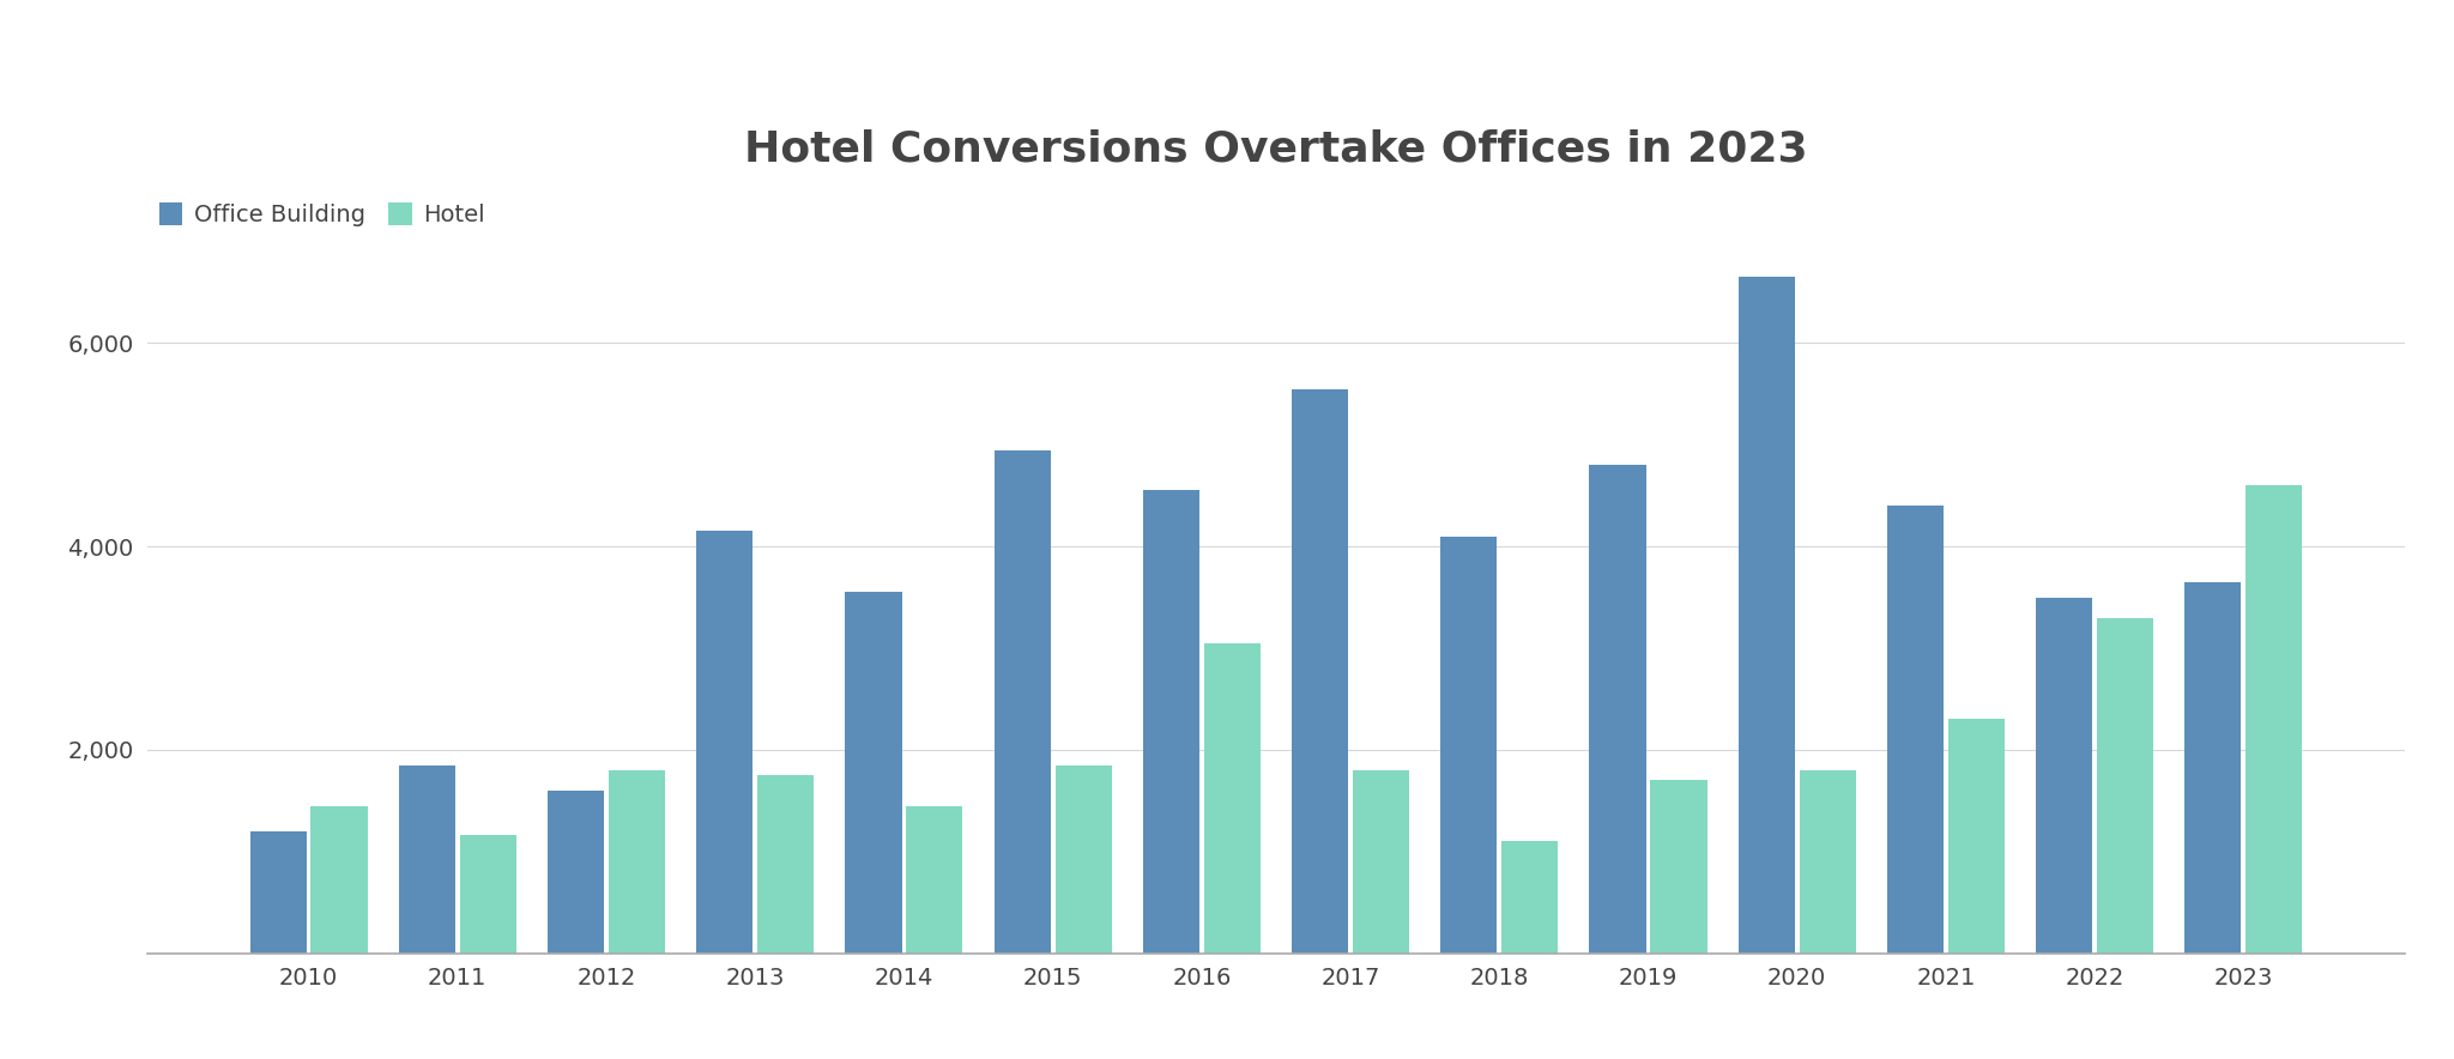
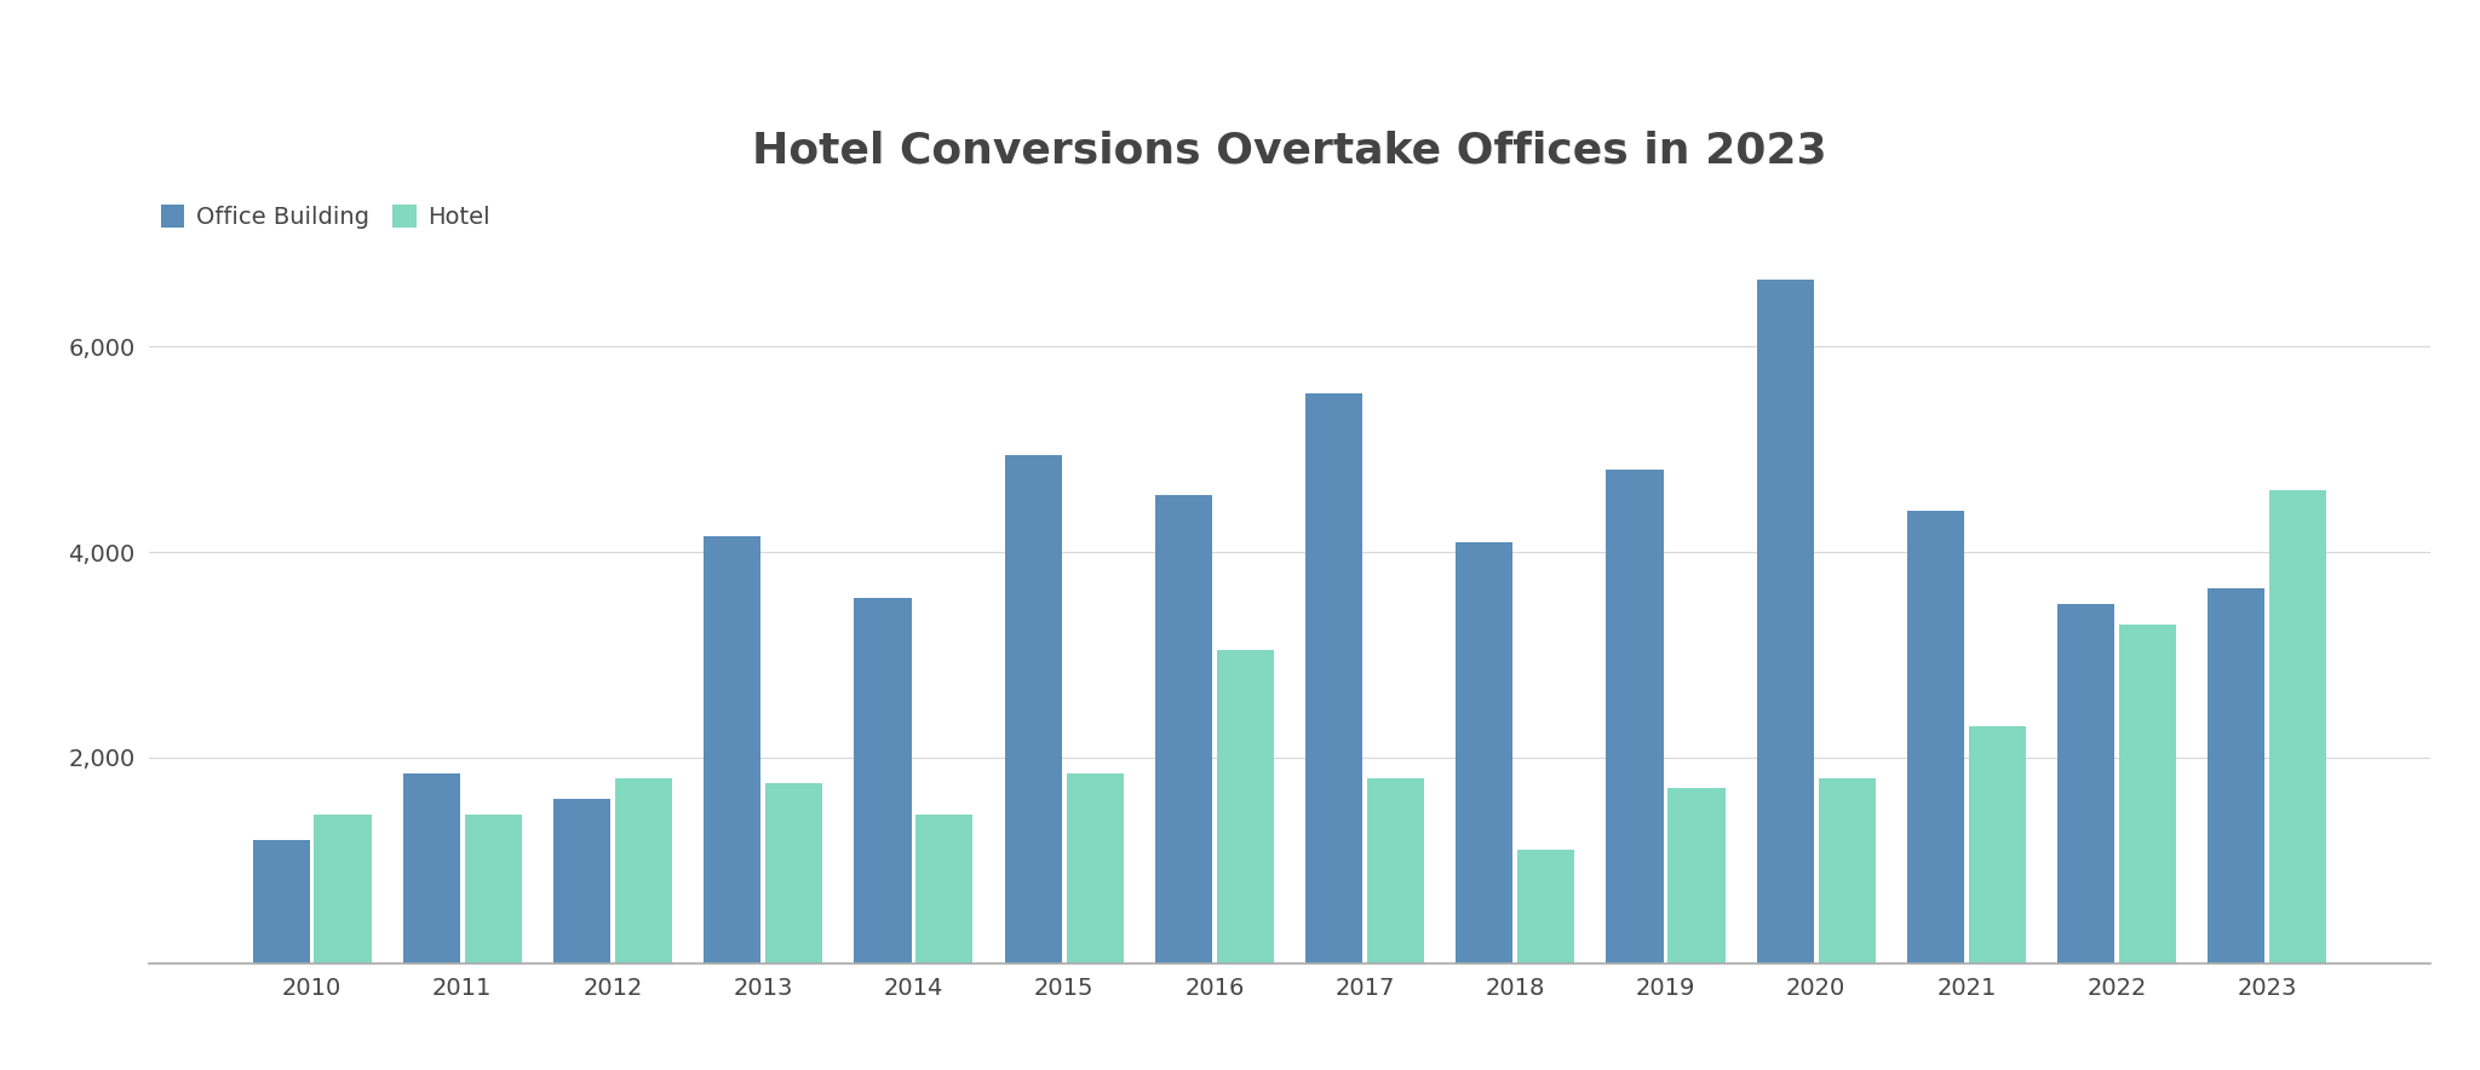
Hotel/2011: 1,160 -> 1,450
